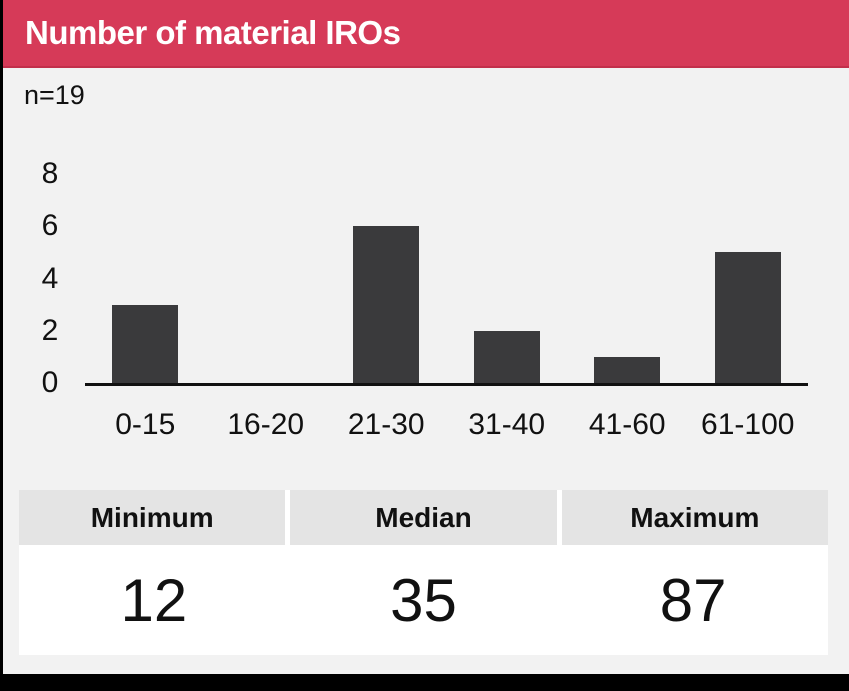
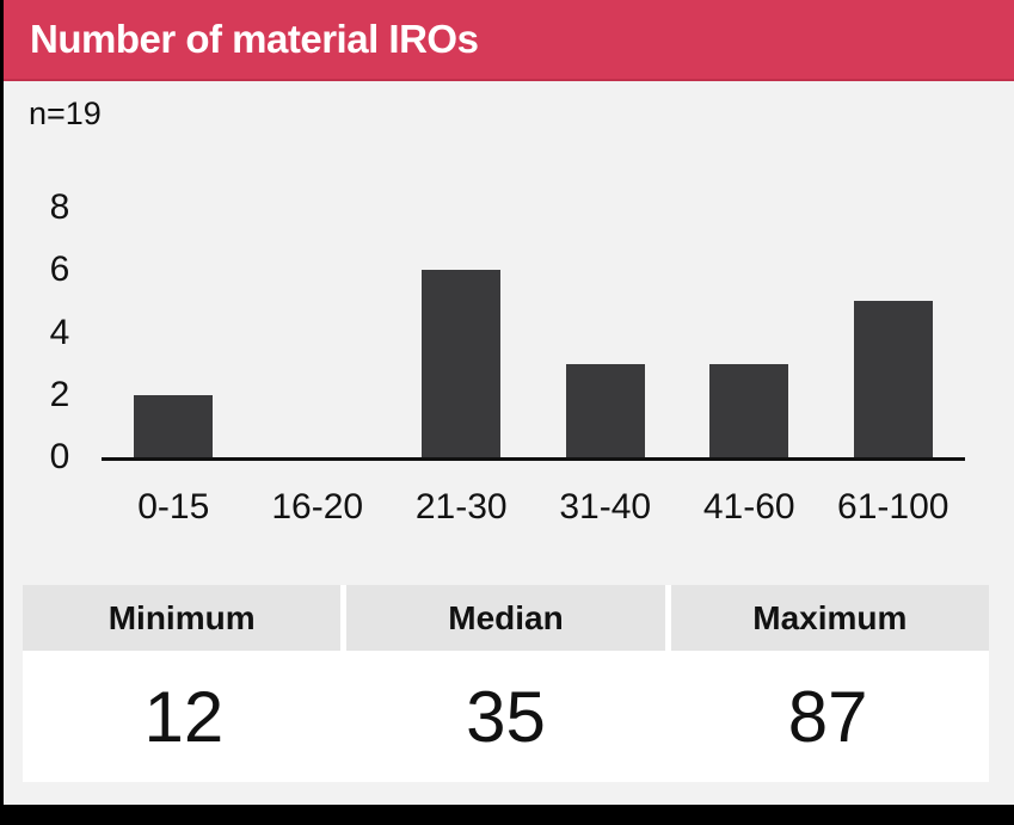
0-15: 3 -> 2
31-40: 2 -> 3
41-60: 1 -> 3
